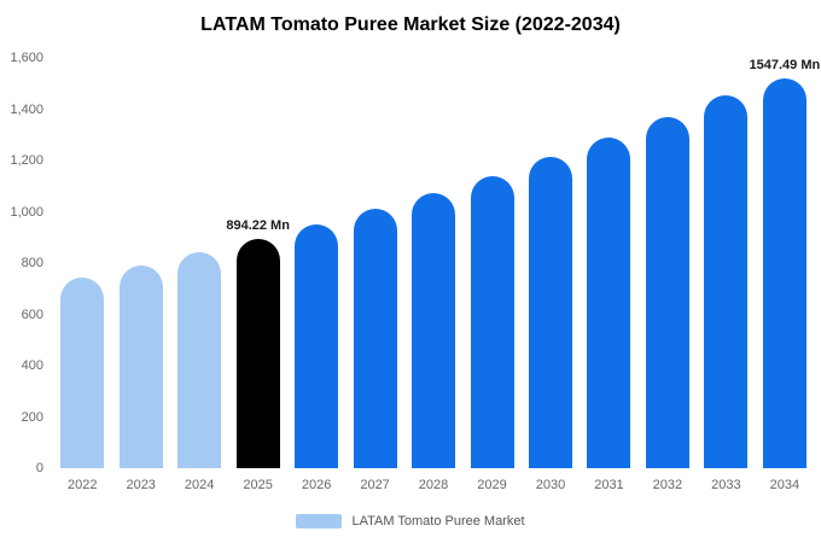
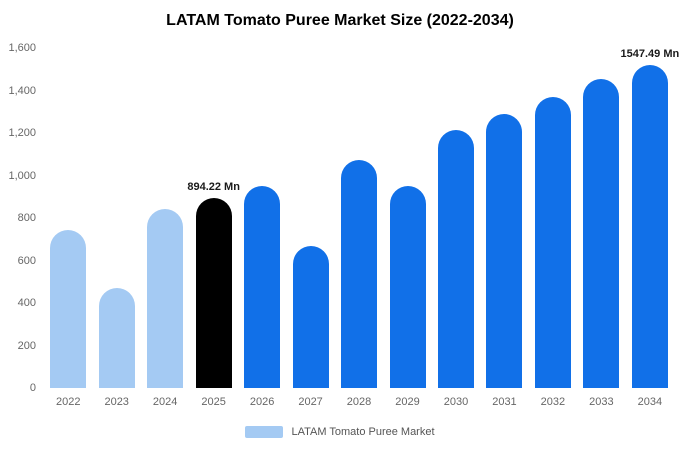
2023: 790 -> 470
2027: 1010 -> 670
2029: 1140 -> 950
